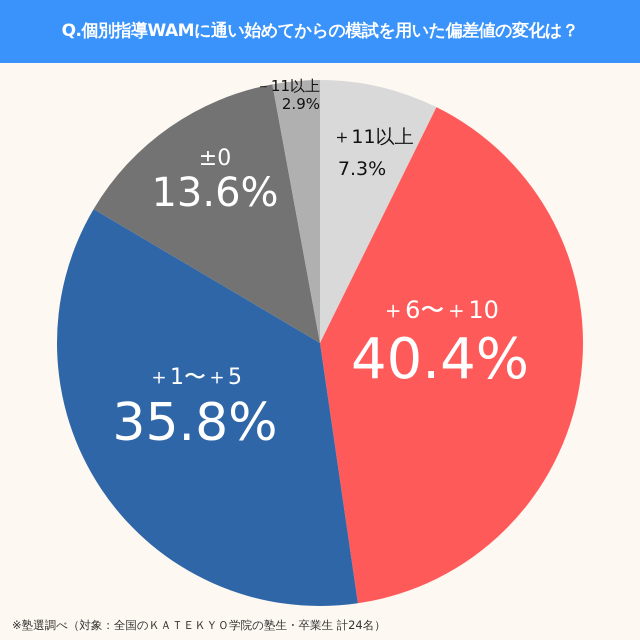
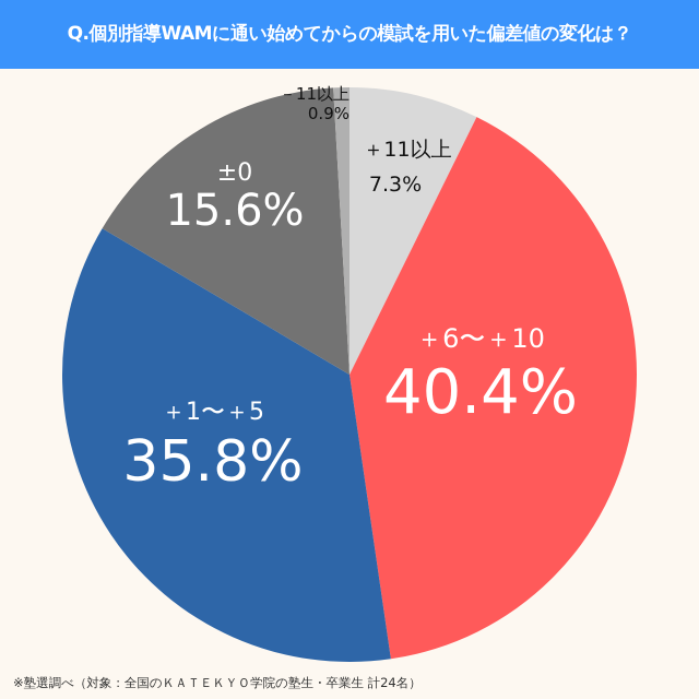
±0: 13.6% -> 15.6%
－11以上: 2.9% -> 0.9%
